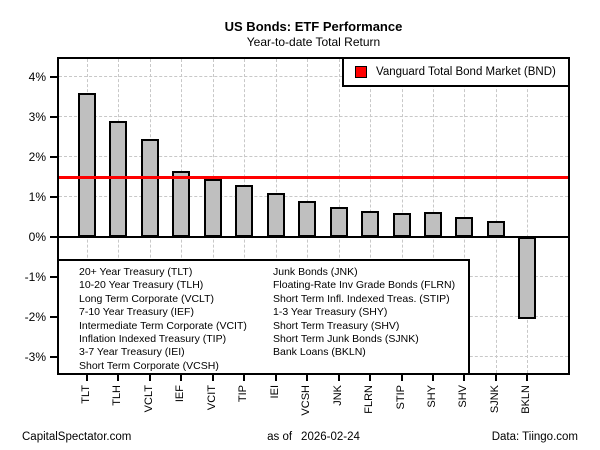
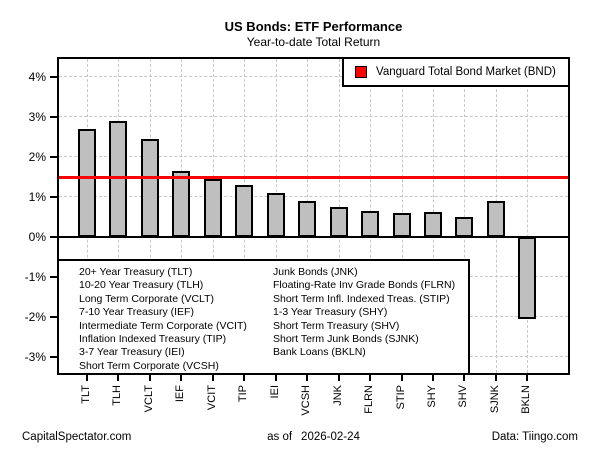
TLT: 3.6% -> 2.7%
SJNK: 0.4% -> 0.9%
